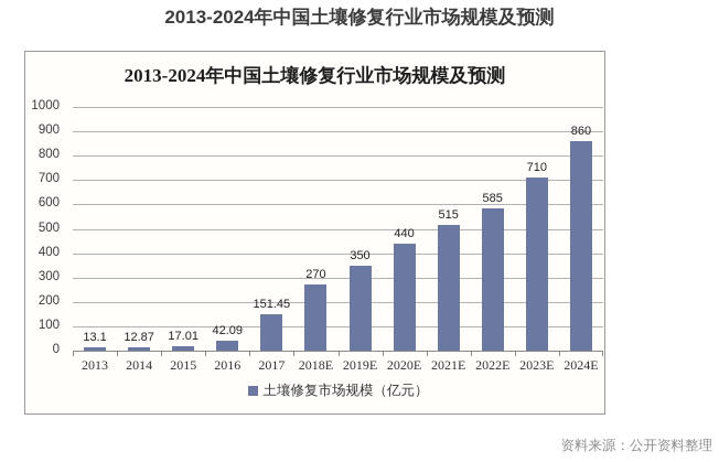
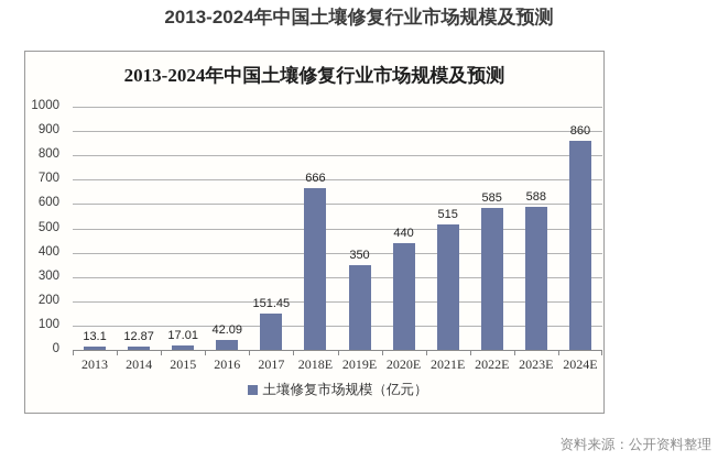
2018E: 270 -> 666
2023E: 710 -> 588
